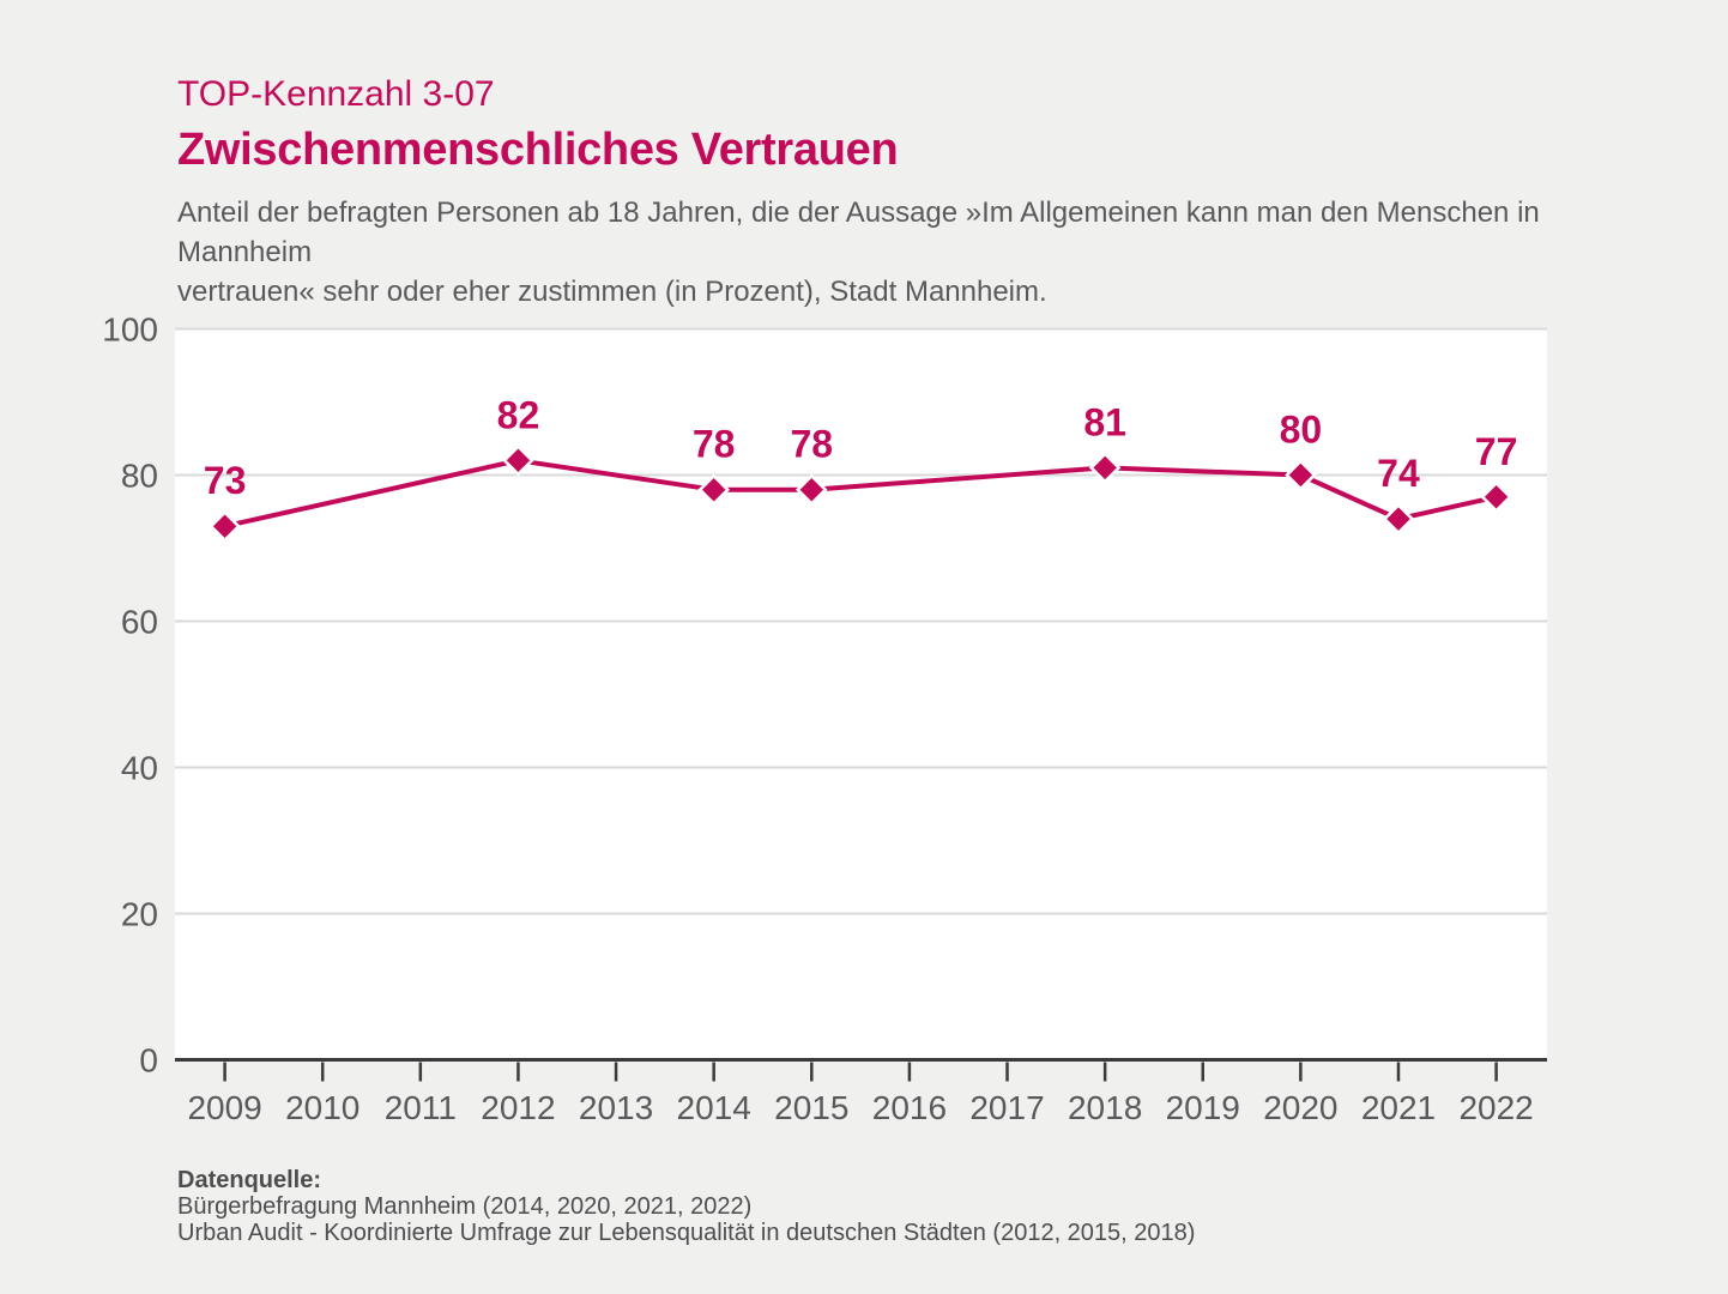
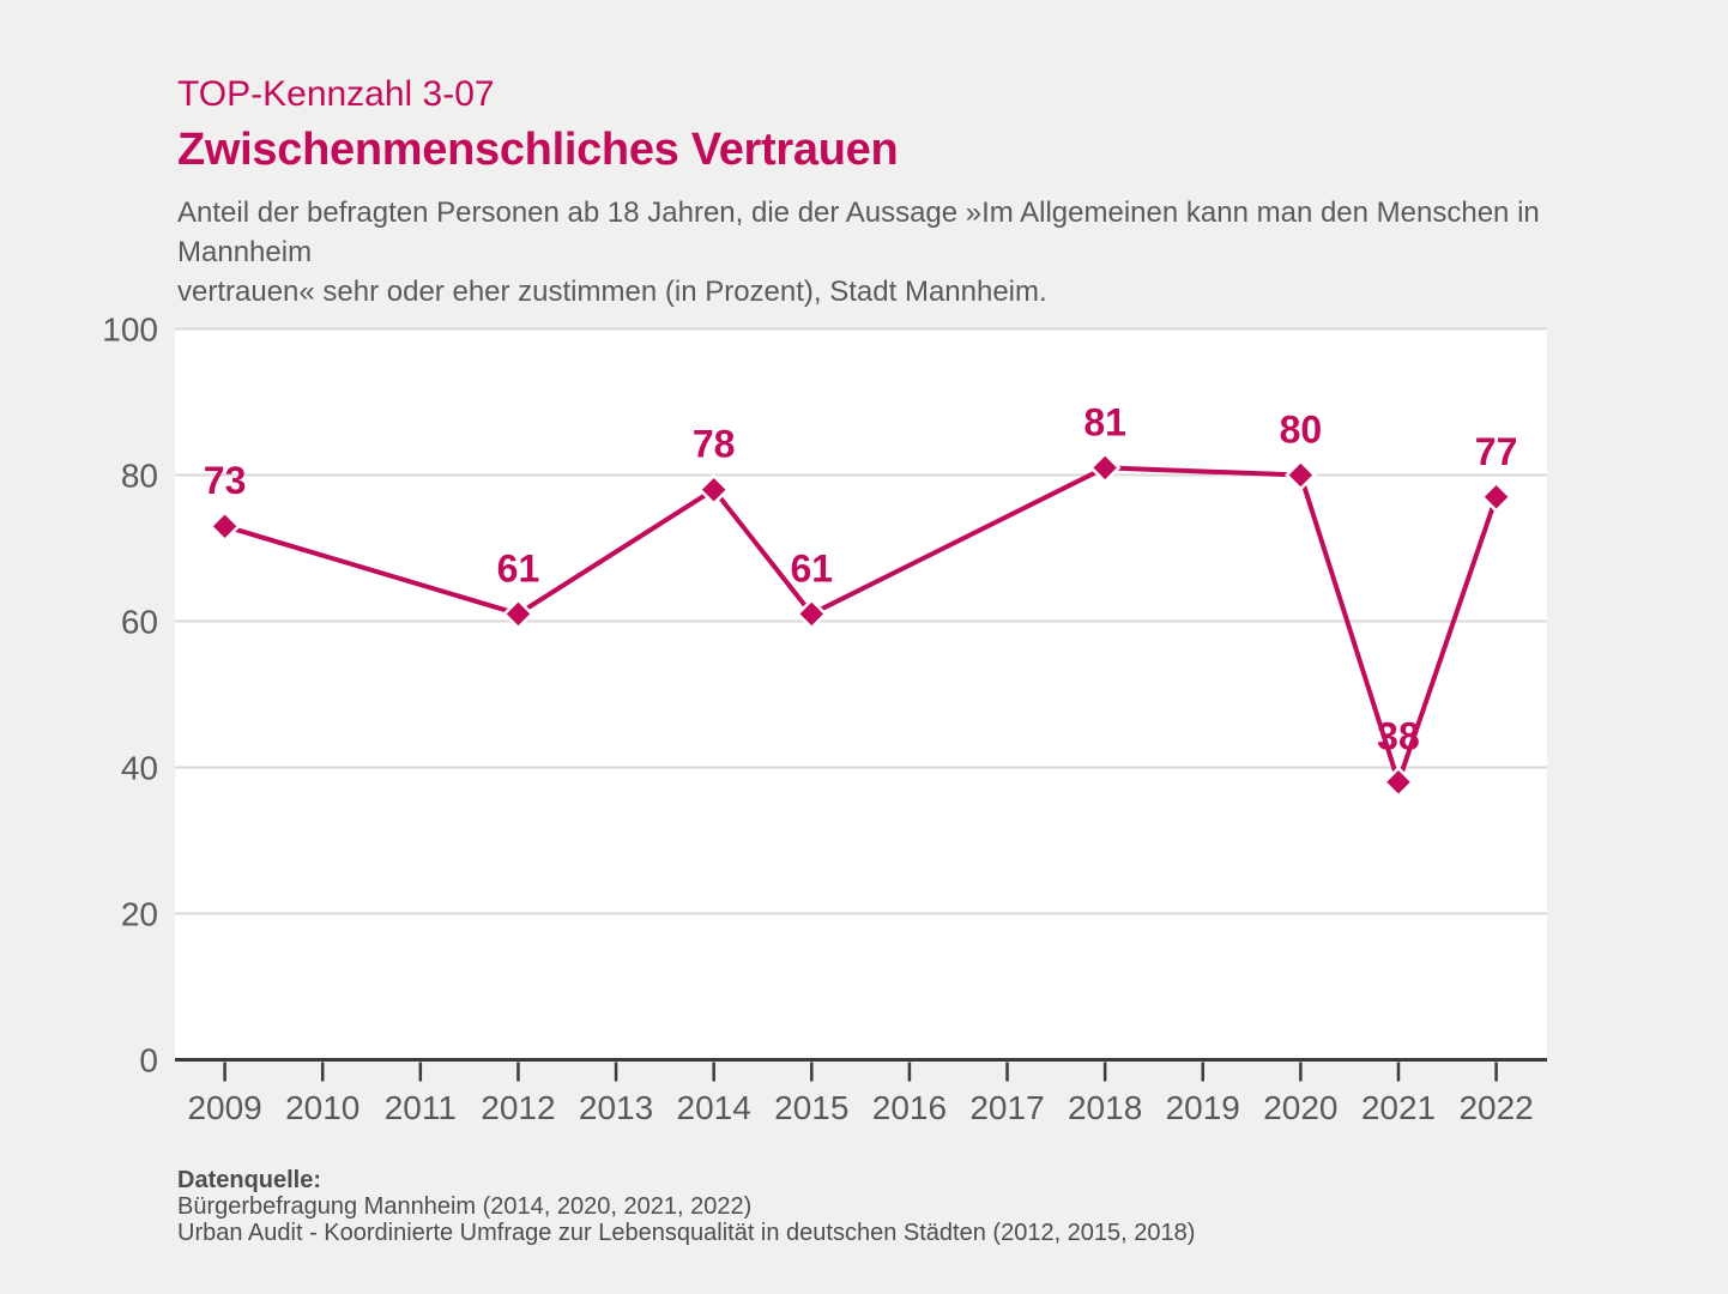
2012: 82 -> 61
2015: 78 -> 61
2021: 74 -> 38
